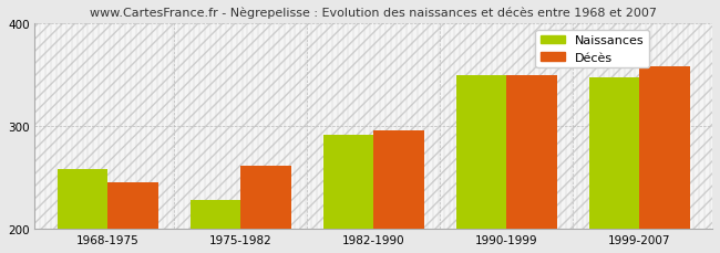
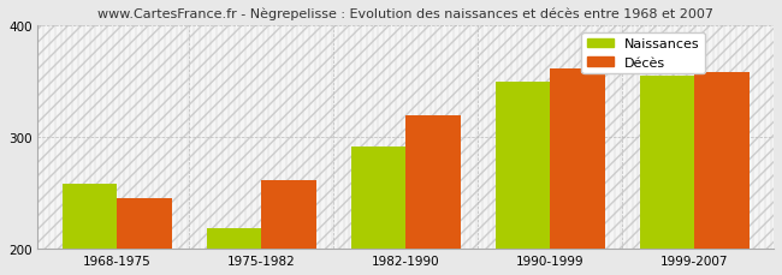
Naissances/1975-1982: 228 -> 218
Décès/1982-1990: 296 -> 320
Décès/1990-1999: 350 -> 362
Naissances/1999-2007: 348 -> 355
